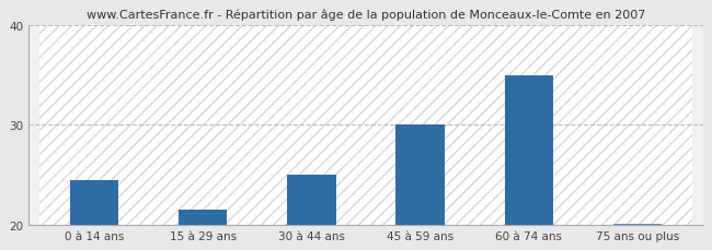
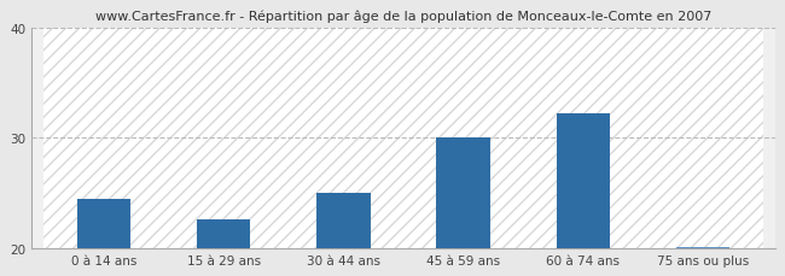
15 à 29 ans: 21.5 -> 22.6
60 à 74 ans: 35.0 -> 32.2
